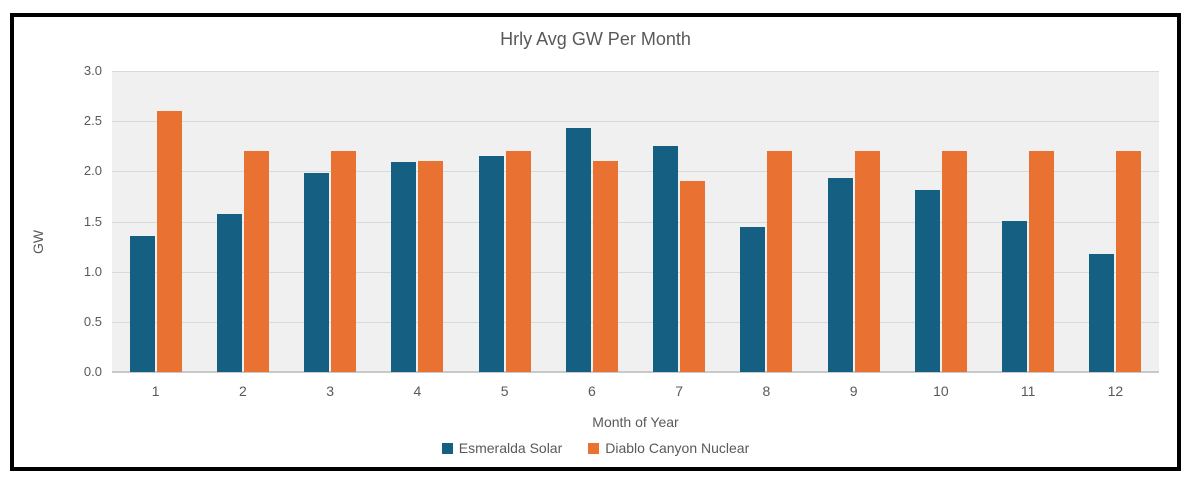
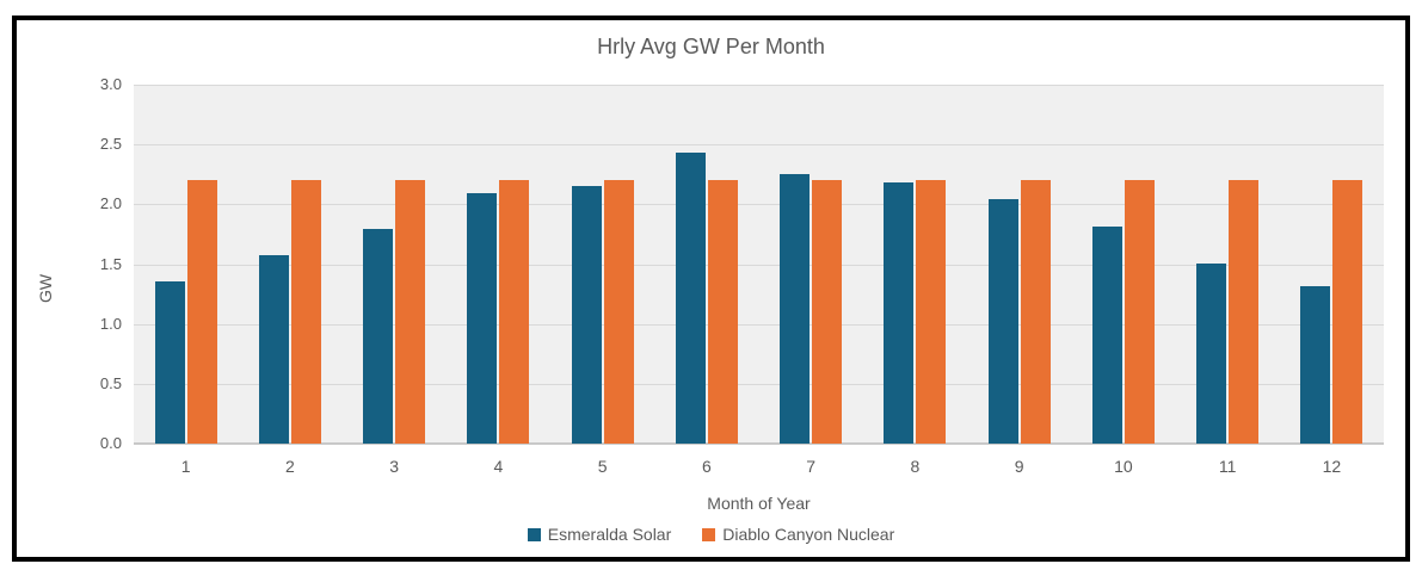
Diablo Canyon Nuclear/1: 2.6 -> 2.2
Esmeralda Solar/3: 1.98 -> 1.79
Diablo Canyon Nuclear/4: 2.1 -> 2.2
Diablo Canyon Nuclear/6: 2.1 -> 2.2
Diablo Canyon Nuclear/7: 1.9 -> 2.2
Esmeralda Solar/8: 1.45 -> 2.18
Esmeralda Solar/9: 1.93 -> 2.04
Esmeralda Solar/12: 1.18 -> 1.32
